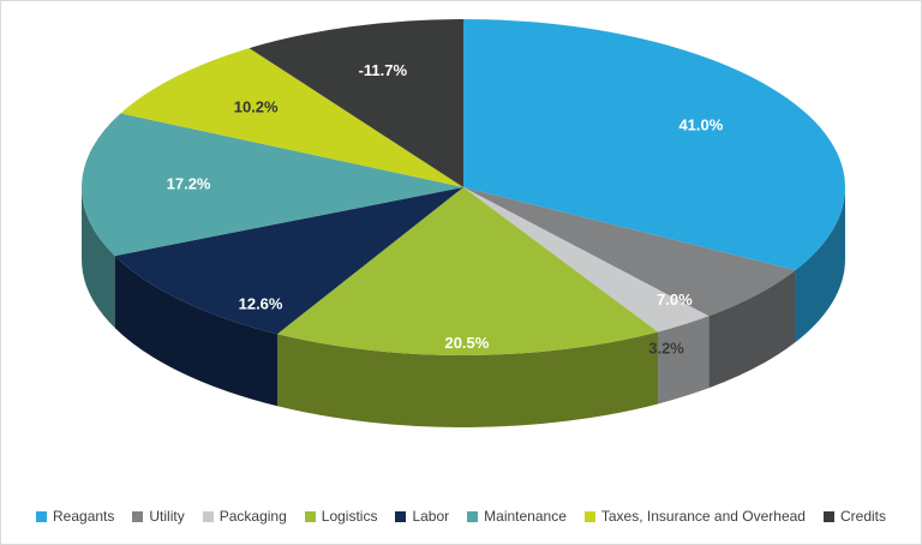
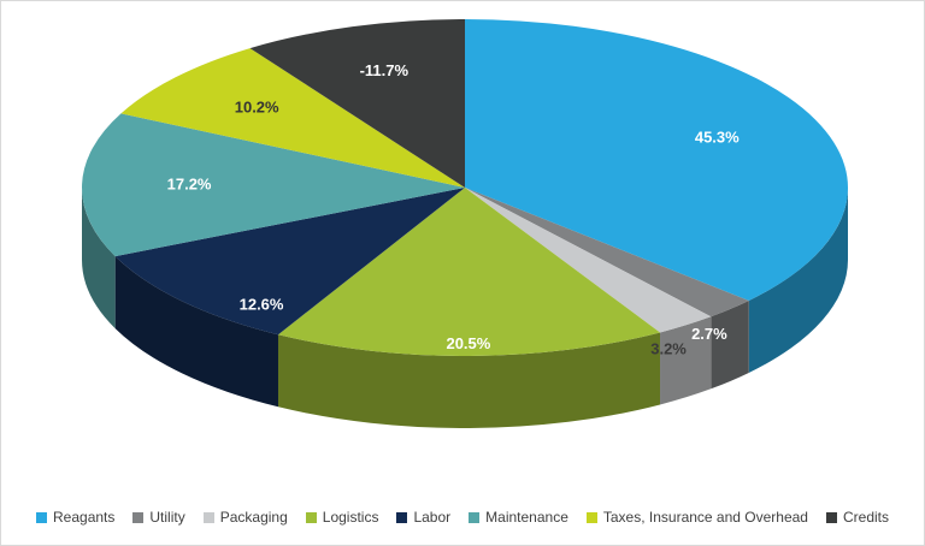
Reagants: 41.0% -> 45.3%
Utility: 7.0% -> 2.7%
